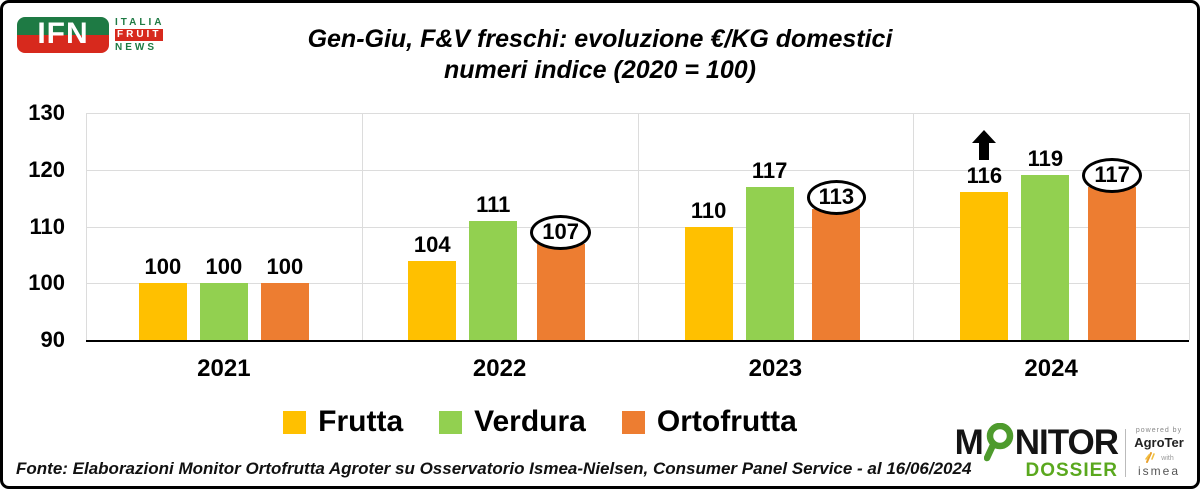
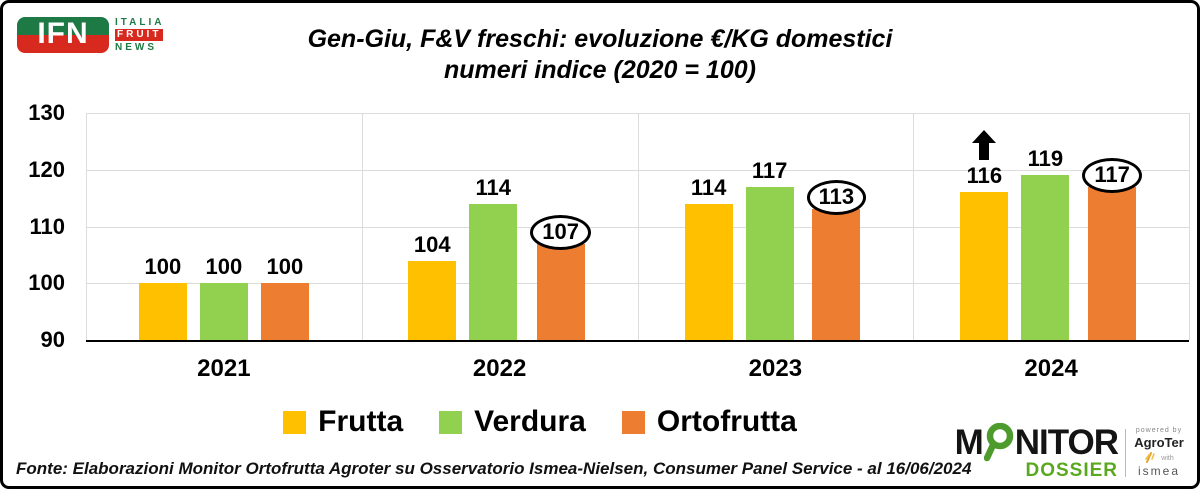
Verdura/2022: 111 -> 114
Frutta/2023: 110 -> 114
